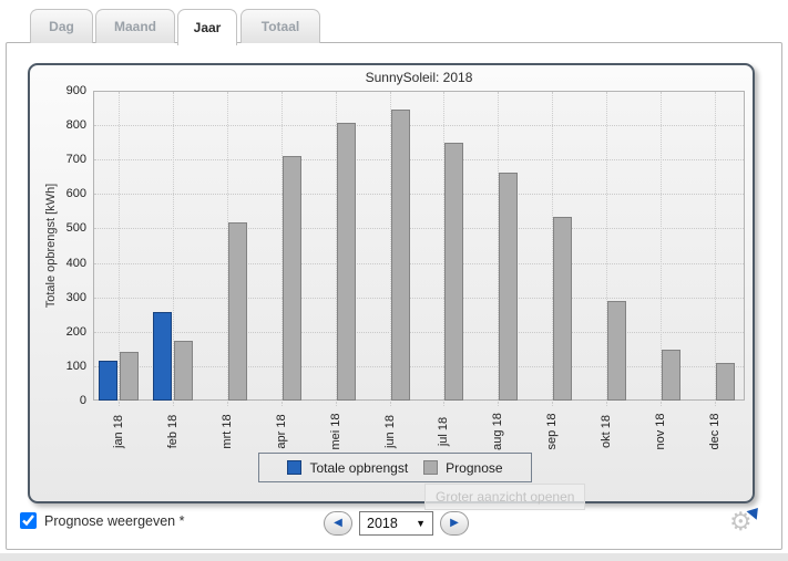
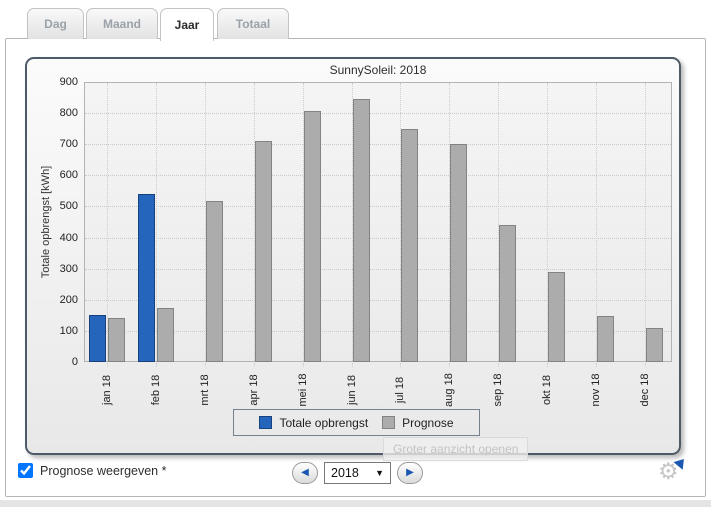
Totale opbrengst/jan 18: 120 -> 150
Totale opbrengst/feb 18: 260 -> 540
Prognose/aug 18: 660 -> 700
Prognose/sep 18: 530 -> 440
